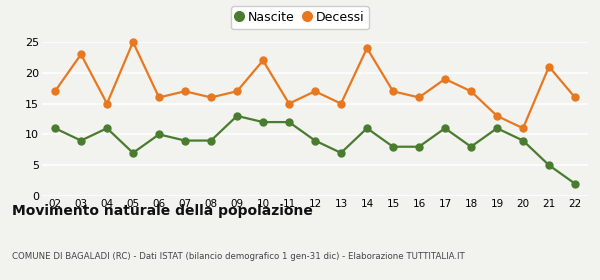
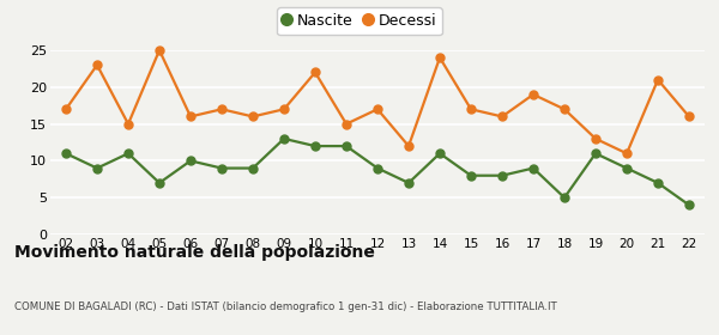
Decessi/13: 15 -> 12
Nascite/17: 11 -> 9
Nascite/18: 8 -> 5
Nascite/21: 5 -> 7
Nascite/22: 2 -> 4
